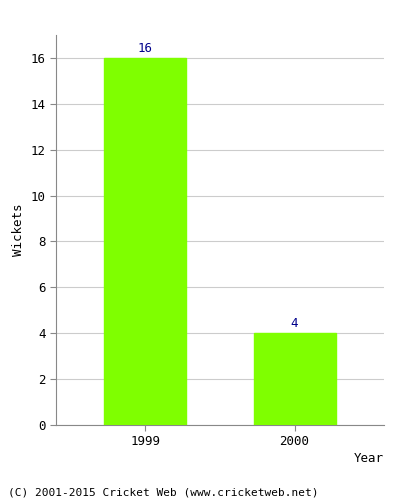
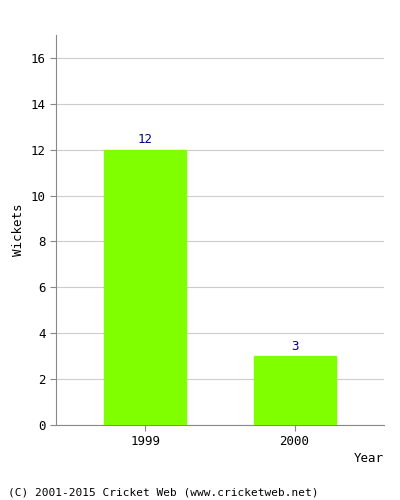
1999: 16 -> 12
2000: 4 -> 3
